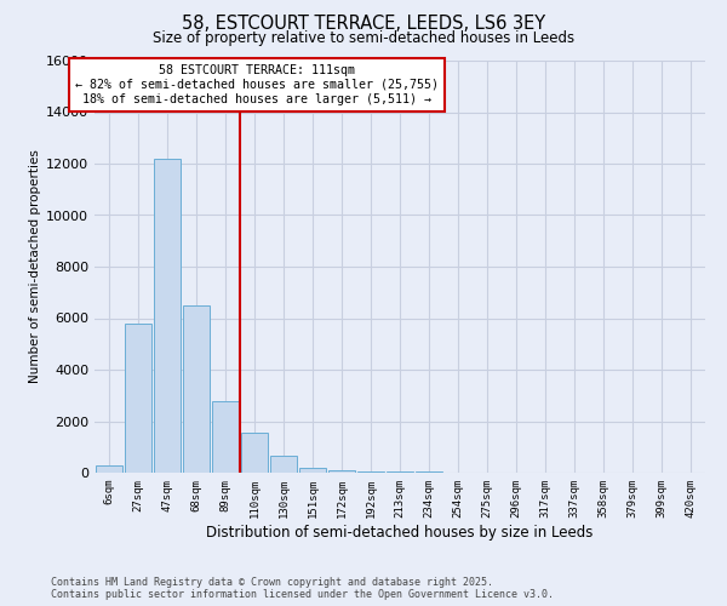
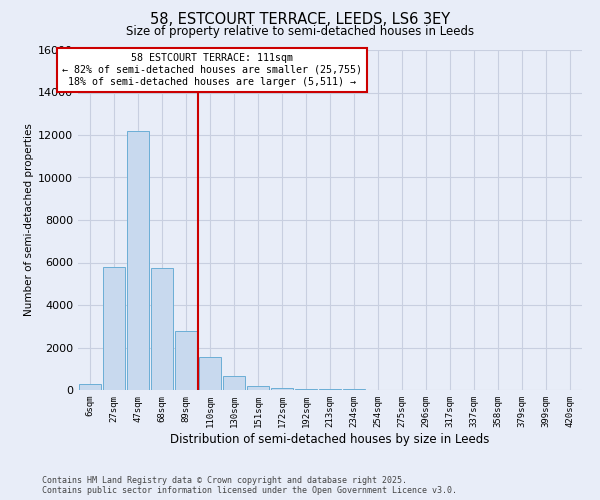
68sqm: 6500 -> 5750
